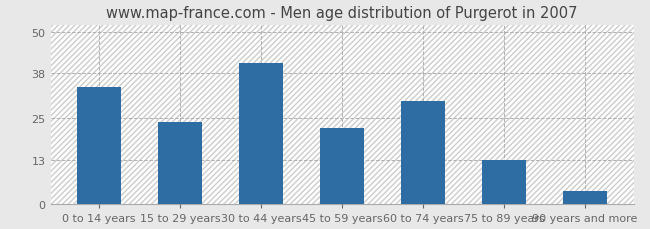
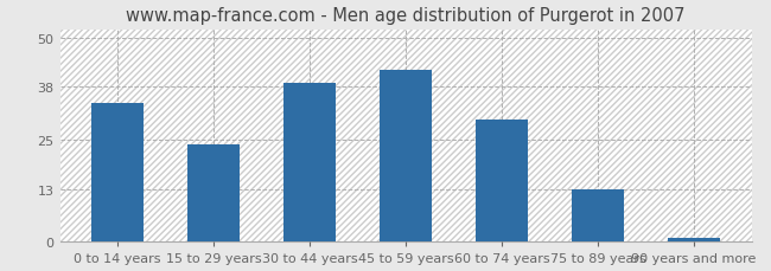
30 to 44 years: 41 -> 39
45 to 59 years: 22 -> 42
90 years and more: 4 -> 1
